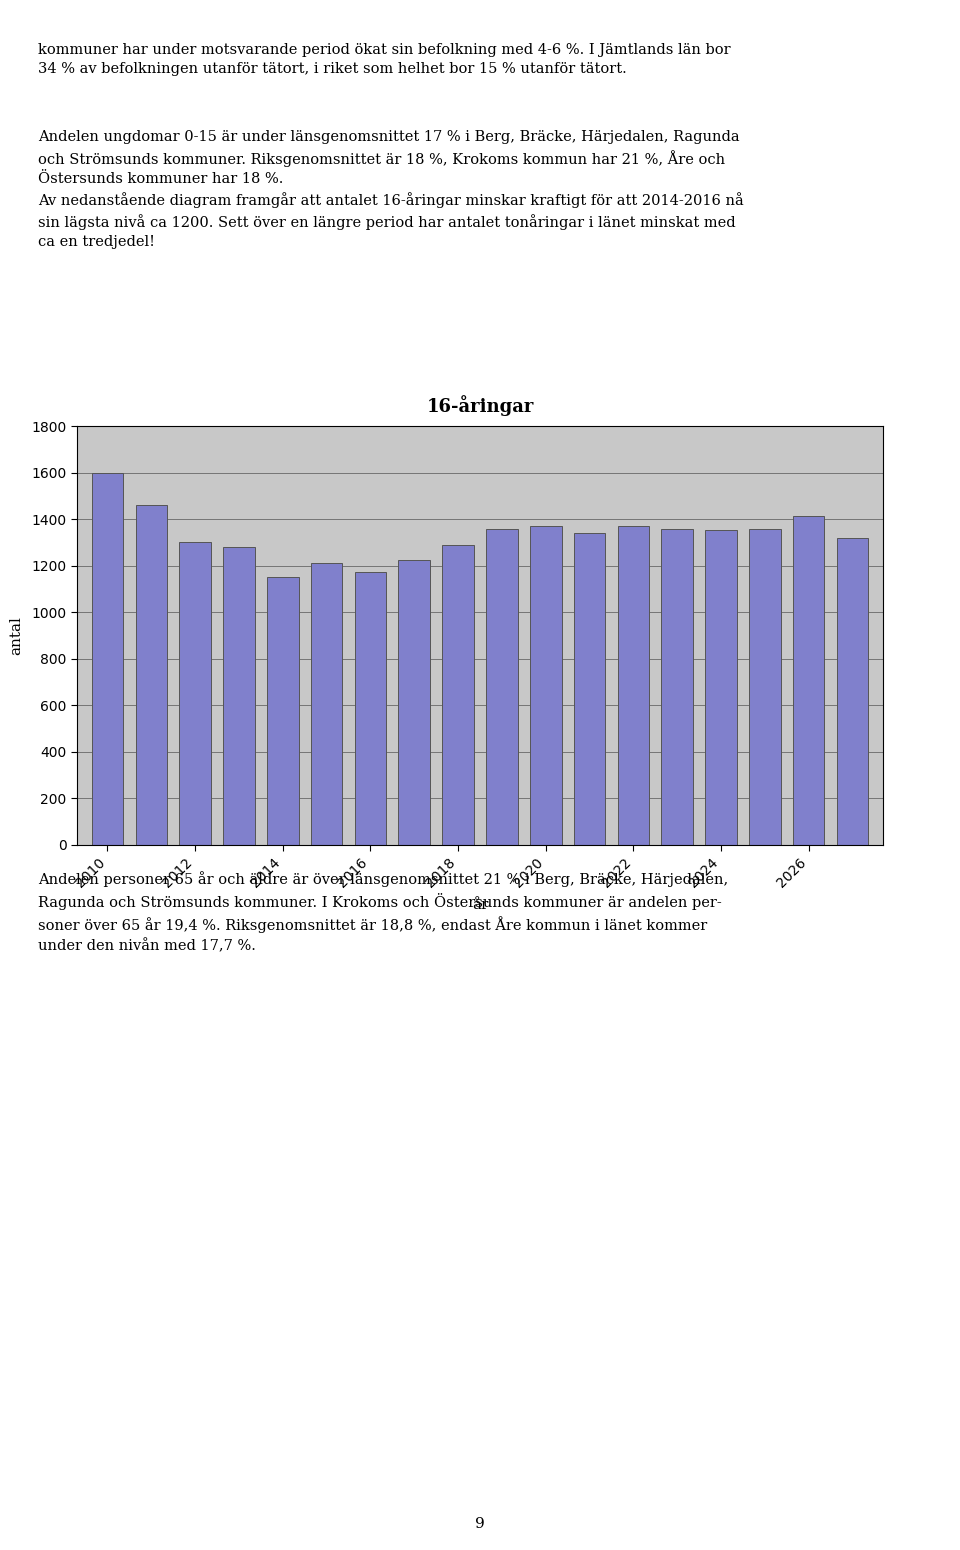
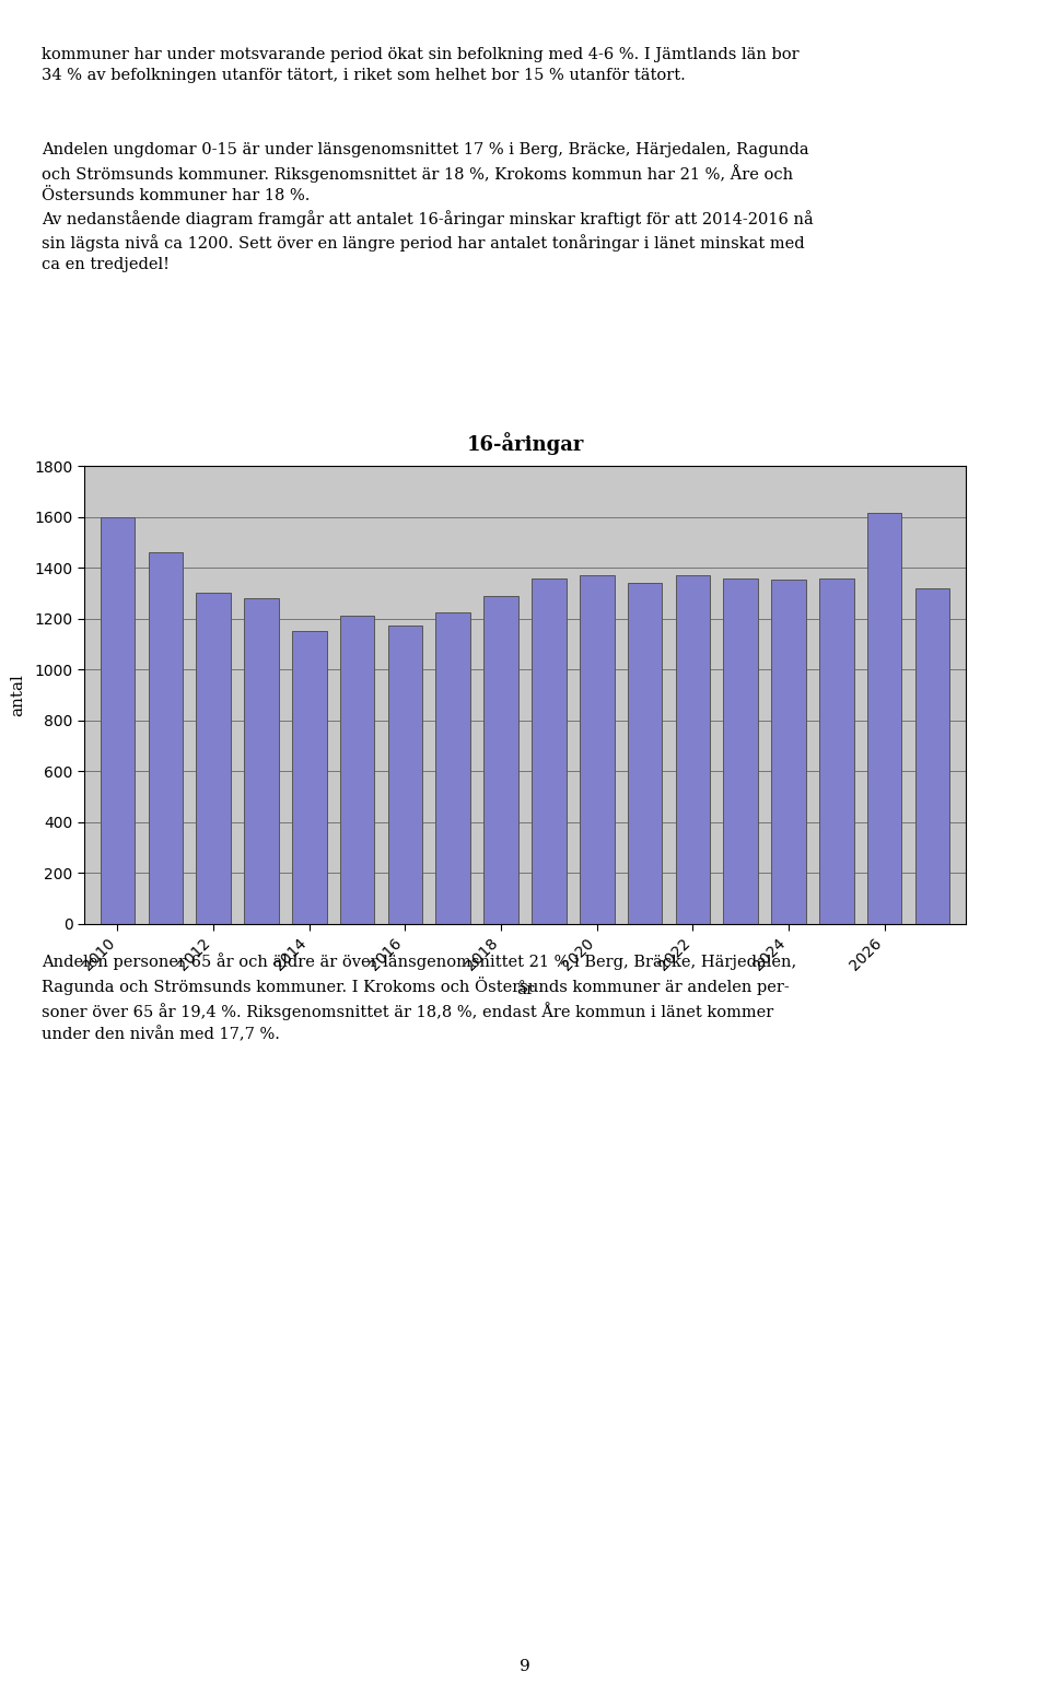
2026: 1415 -> 1615
